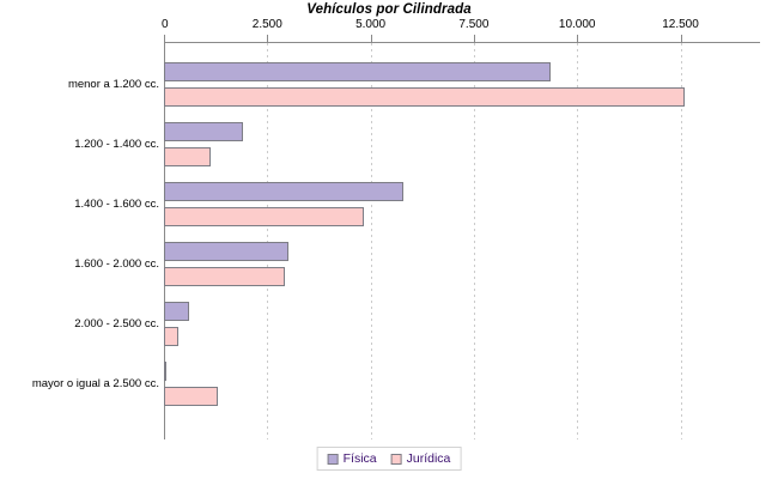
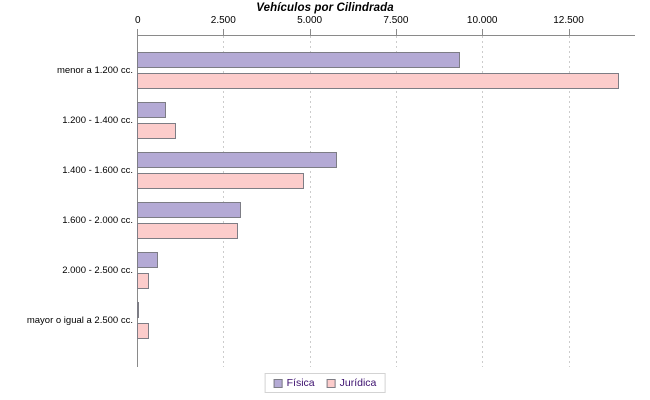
Jurídica/menor a 1.200 cc.: 12600 -> 14000
Física/1.200 - 1.400 cc.: 1900 -> 800
Jurídica/mayor o igual a 2.500 cc.: 1300 -> 400
